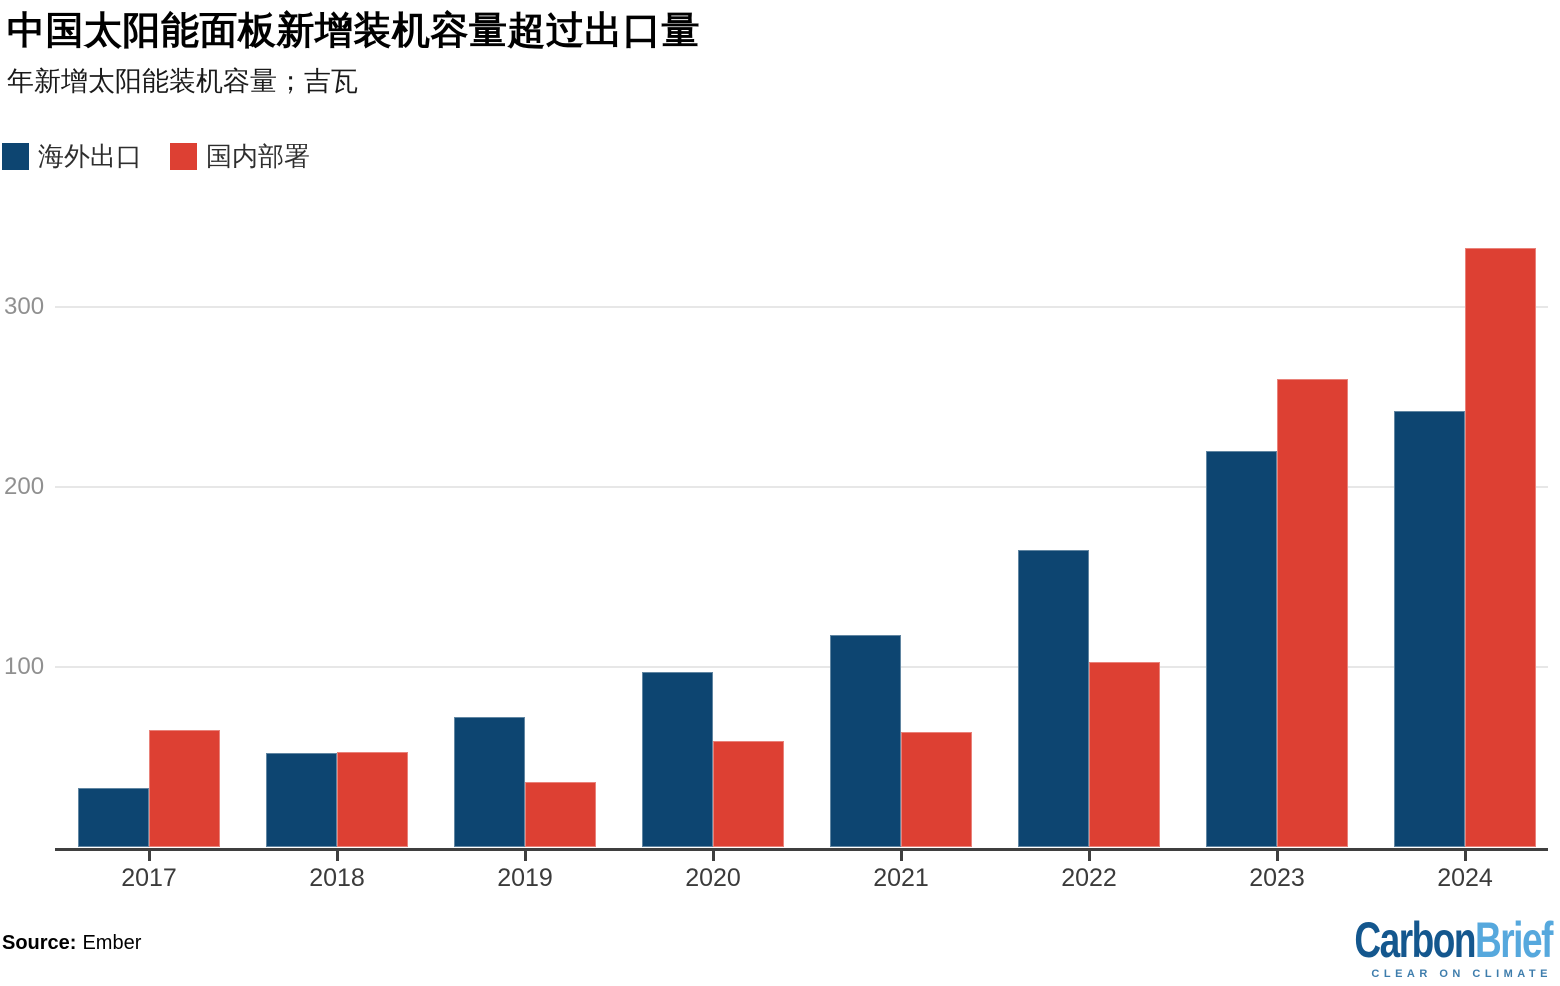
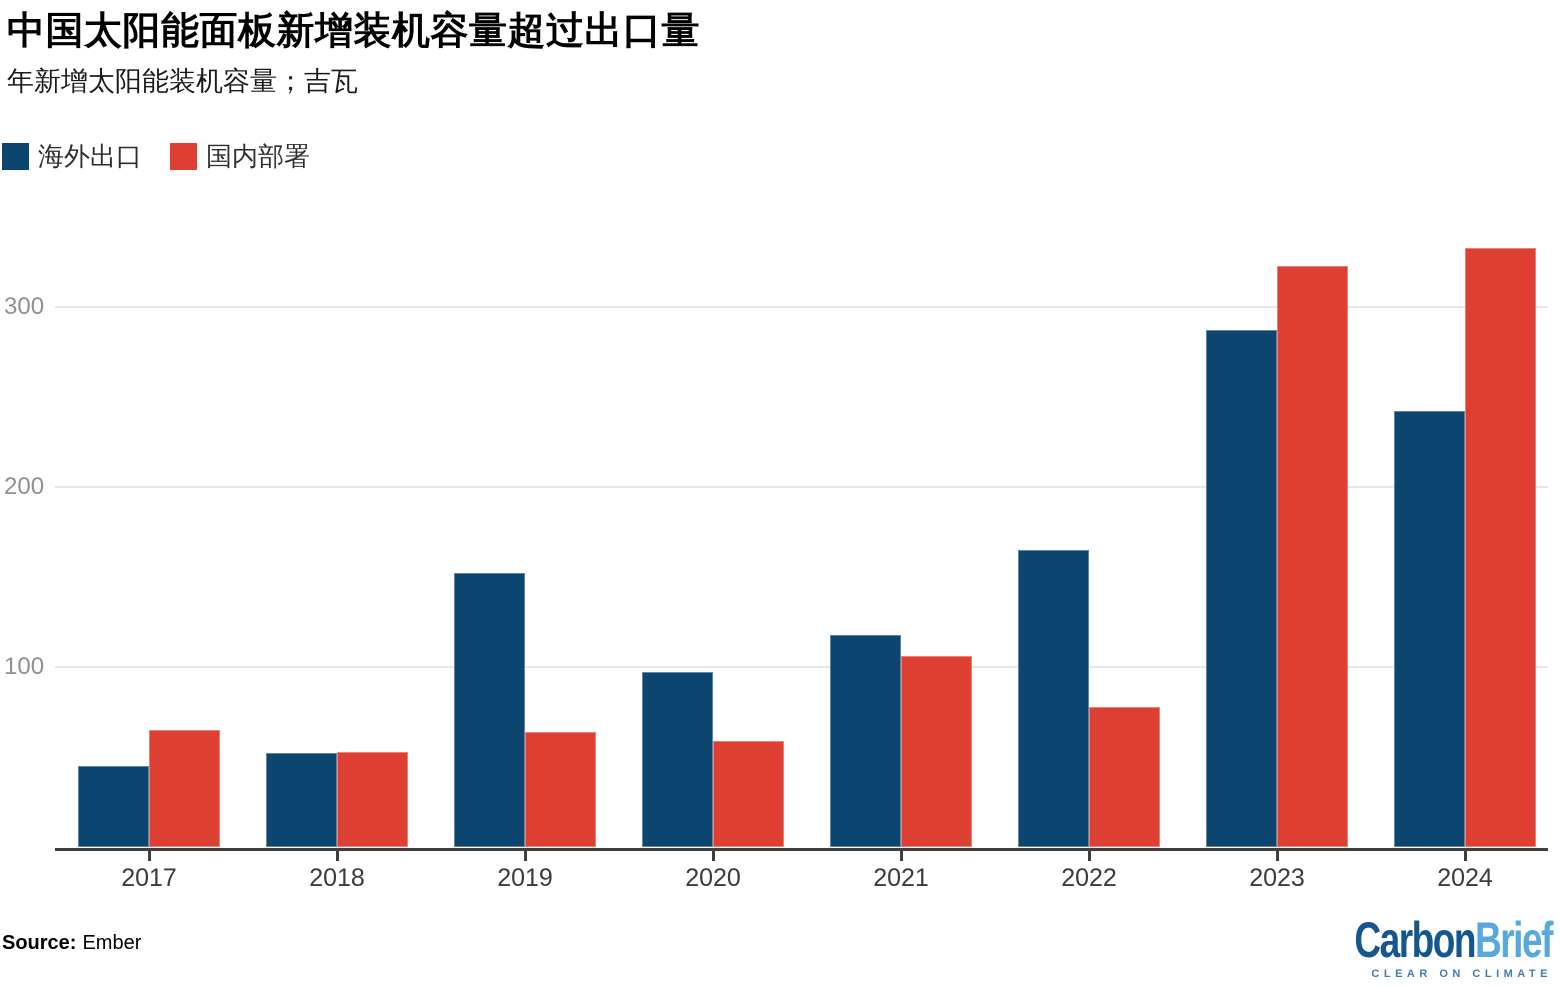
海外出口/2017: 33 -> 45
海外出口/2019: 72 -> 152
国内部署/2019: 36 -> 64
国内部署/2021: 64 -> 106
国内部署/2022: 103 -> 78
海外出口/2023: 220 -> 287
国内部署/2023: 260 -> 323
